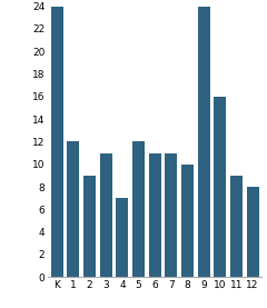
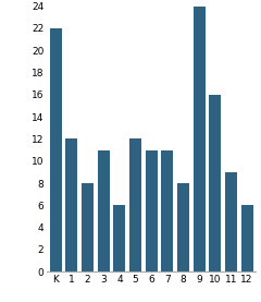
K: 24 -> 22
2: 9 -> 8
4: 7 -> 6
8: 10 -> 8
12: 8 -> 6
